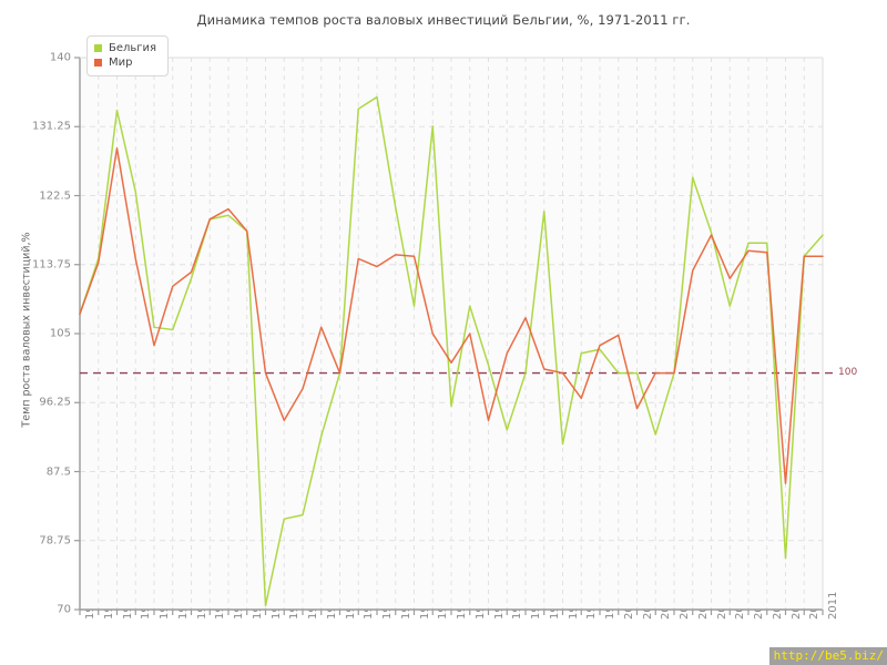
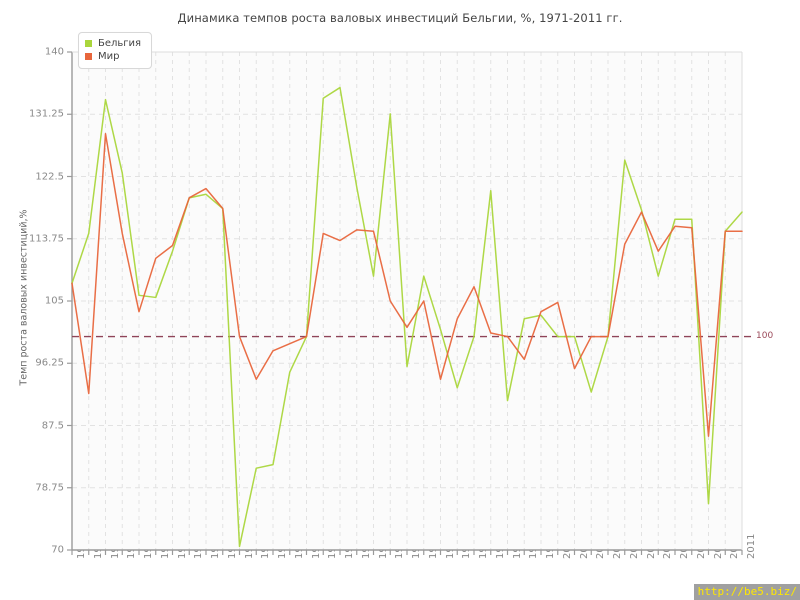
Мир/1972: 114 -> 92
Бельгия/1984: 92 -> 95
Мир/1984: 106 -> 99
